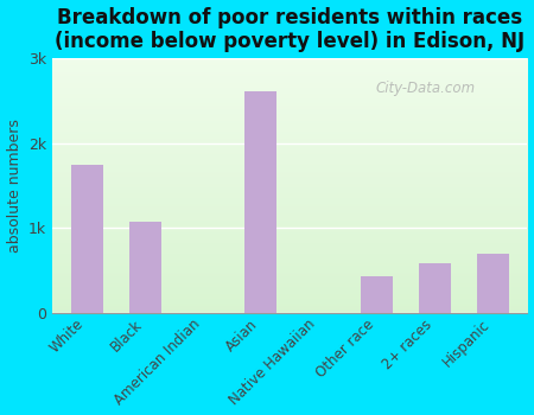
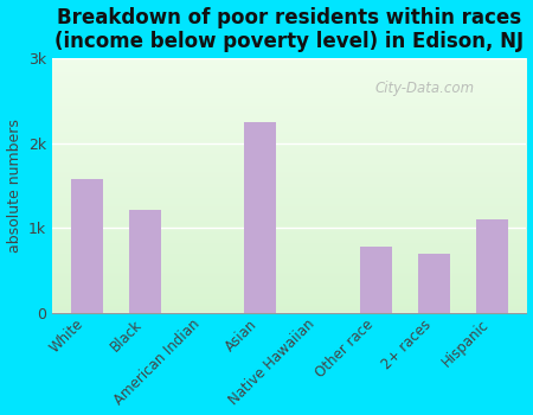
White: 1.75k -> 1.58k
Black: 1.08k -> 1.22k
Asian: 2.60k -> 2.24k
Other race: 0.43k -> 0.78k
2+ races: 0.59k -> 0.70k
Hispanic: 0.70k -> 1.10k
